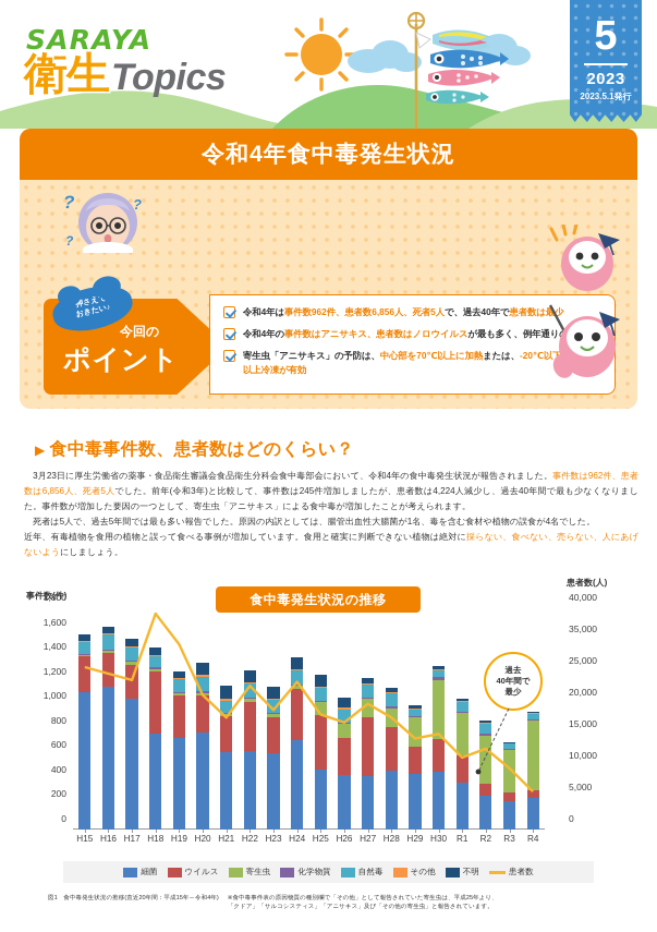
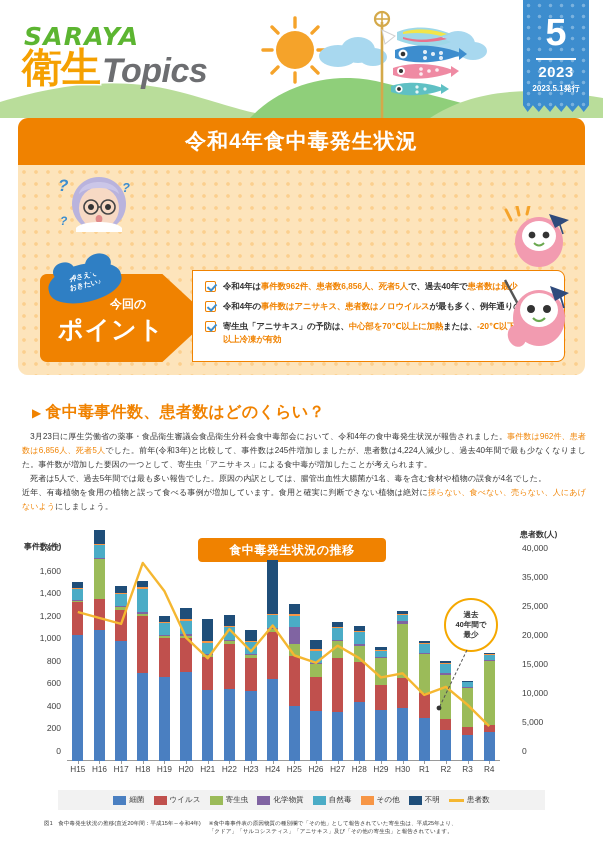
寄生虫/H16: 20 -> 350
不明/H16: 60 -> 120
自然毒/H18: 90 -> 210
不明/H21: 110 -> 200
不明/H24: 90 -> 480
化学物質/H25: 10 -> 150
細菌/H28: 480 -> 520
